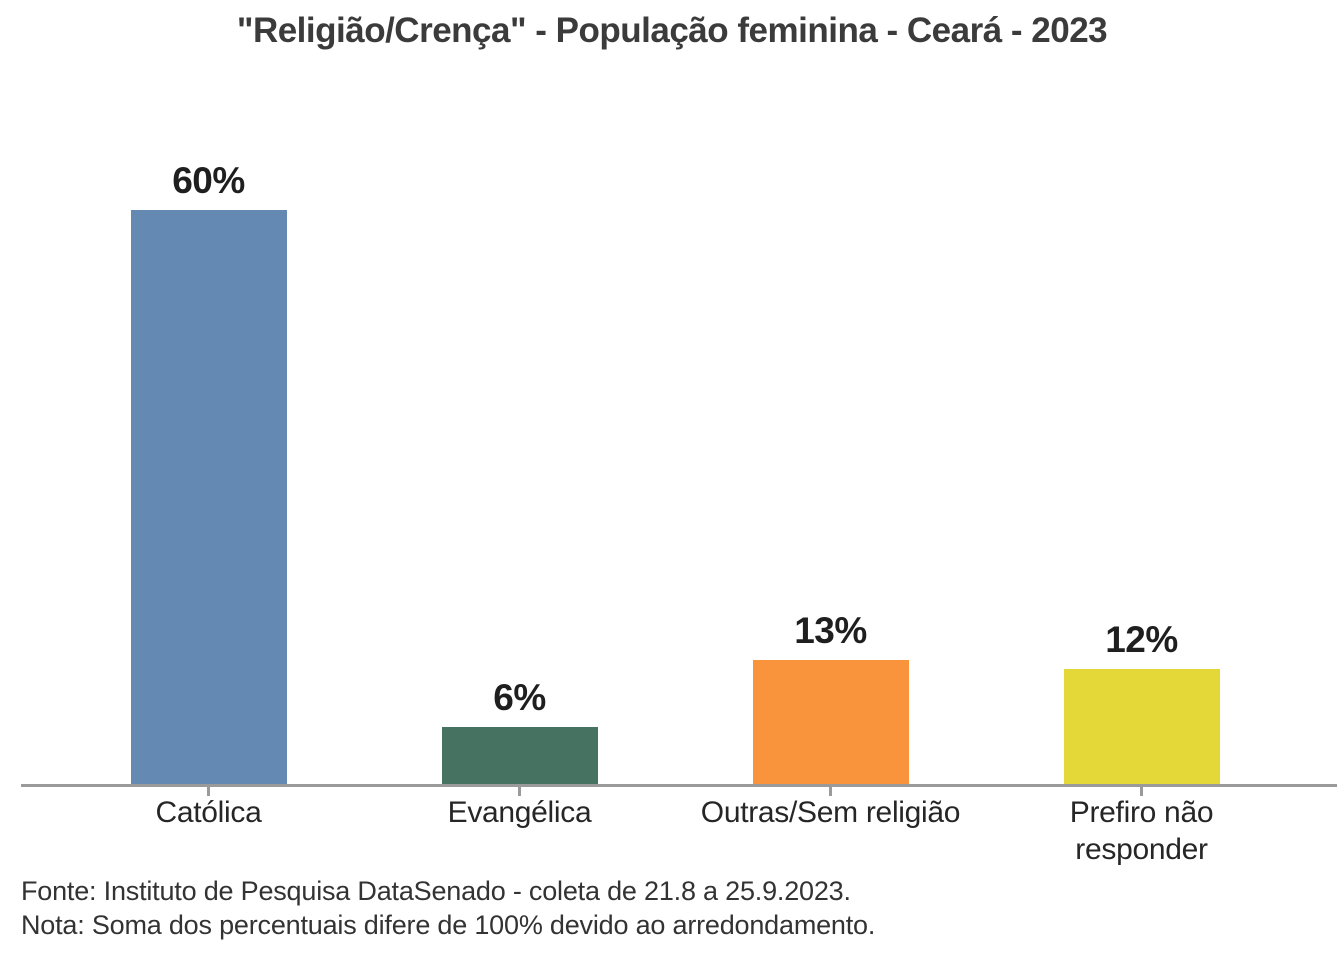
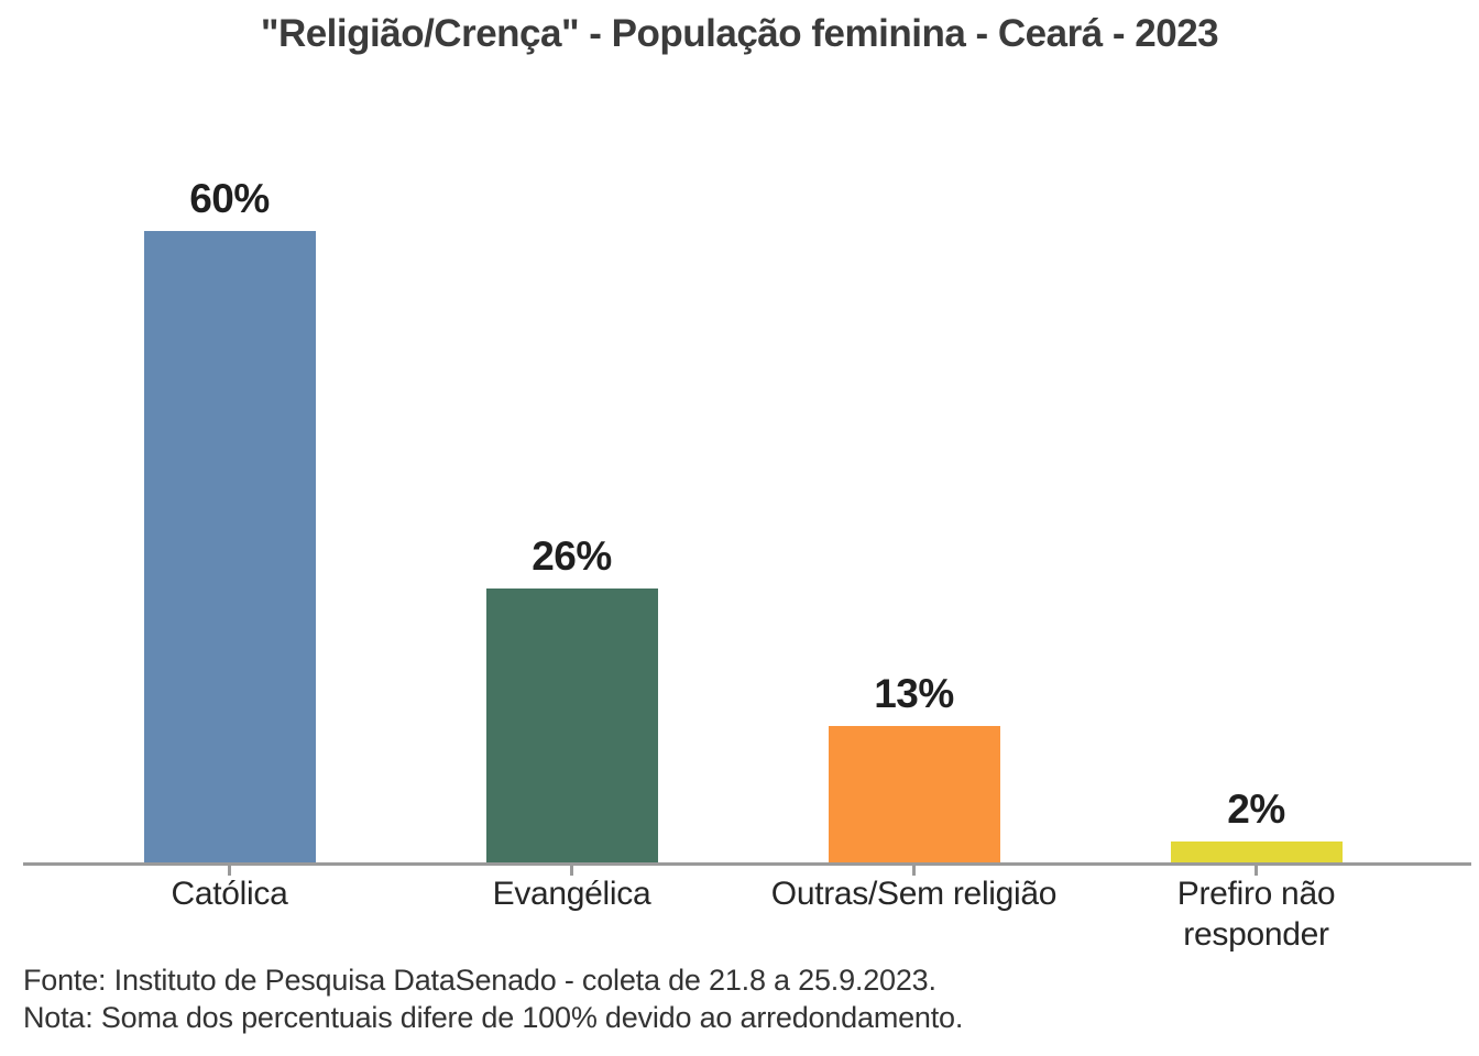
Evangélica: 6% -> 26%
Prefiro não responder: 12% -> 2%
